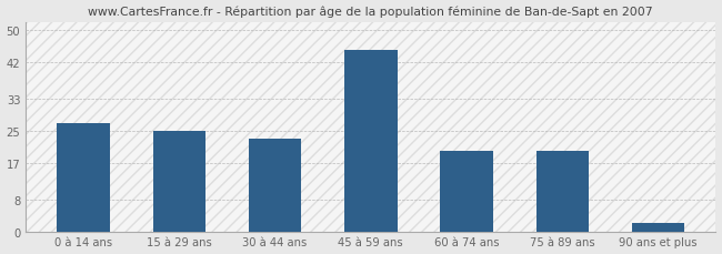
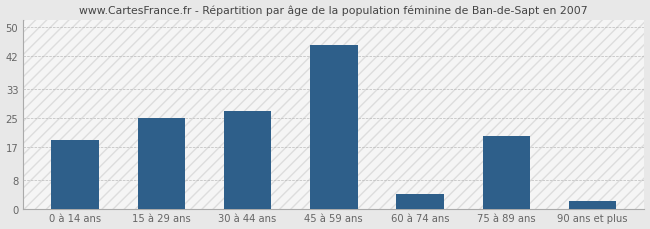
0 à 14 ans: 27 -> 19
30 à 44 ans: 23 -> 27
60 à 74 ans: 20 -> 4
